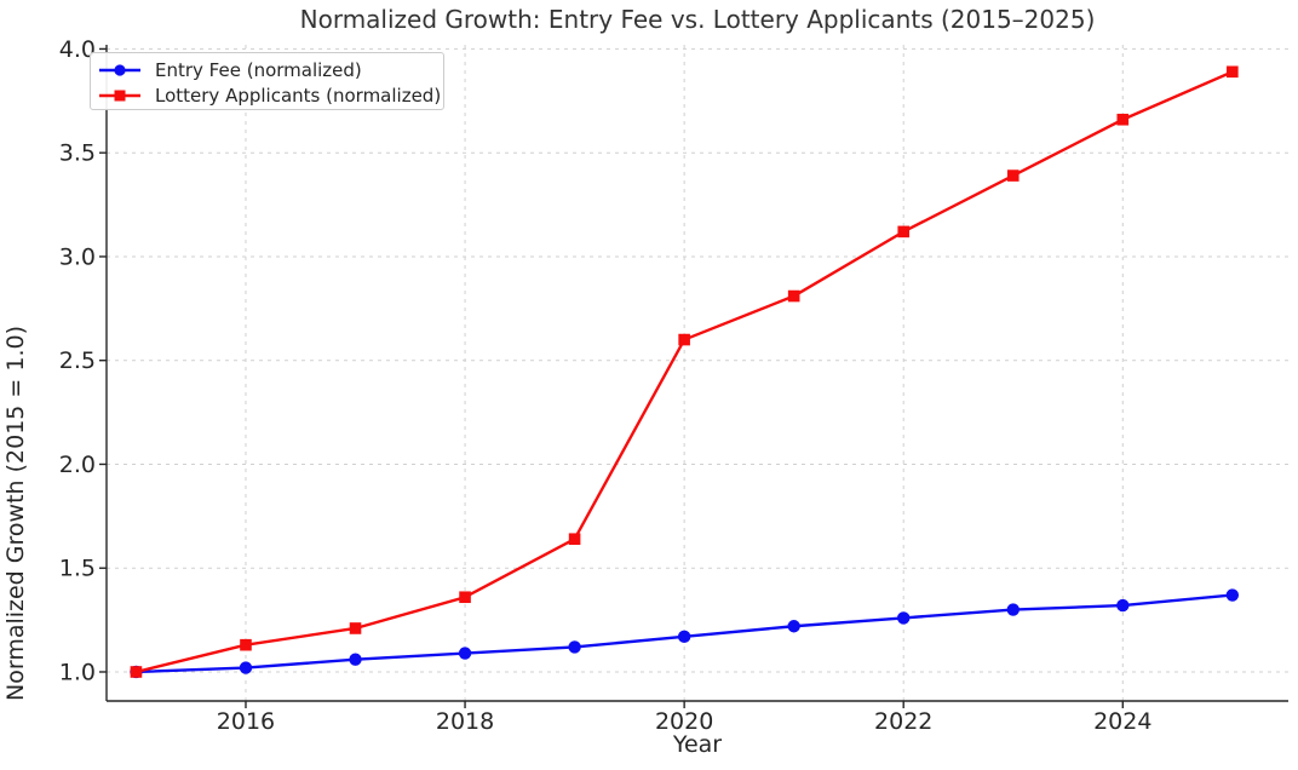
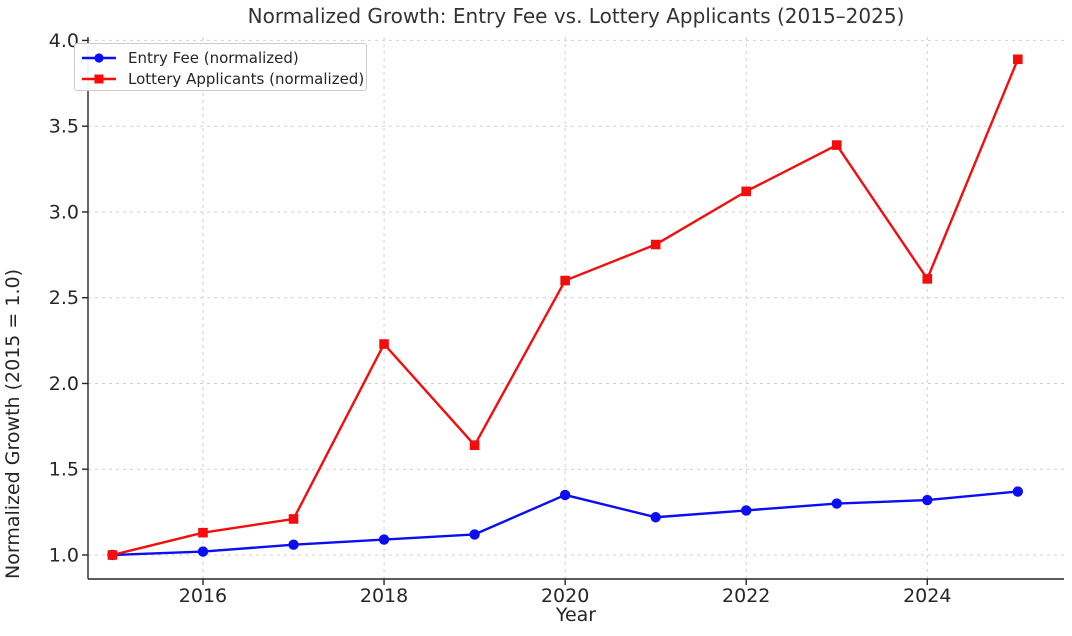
Lottery Applicants (normalized)/2018: 1.36 -> 2.23
Entry Fee (normalized)/2020: 1.17 -> 1.35
Lottery Applicants (normalized)/2024: 3.66 -> 2.61
